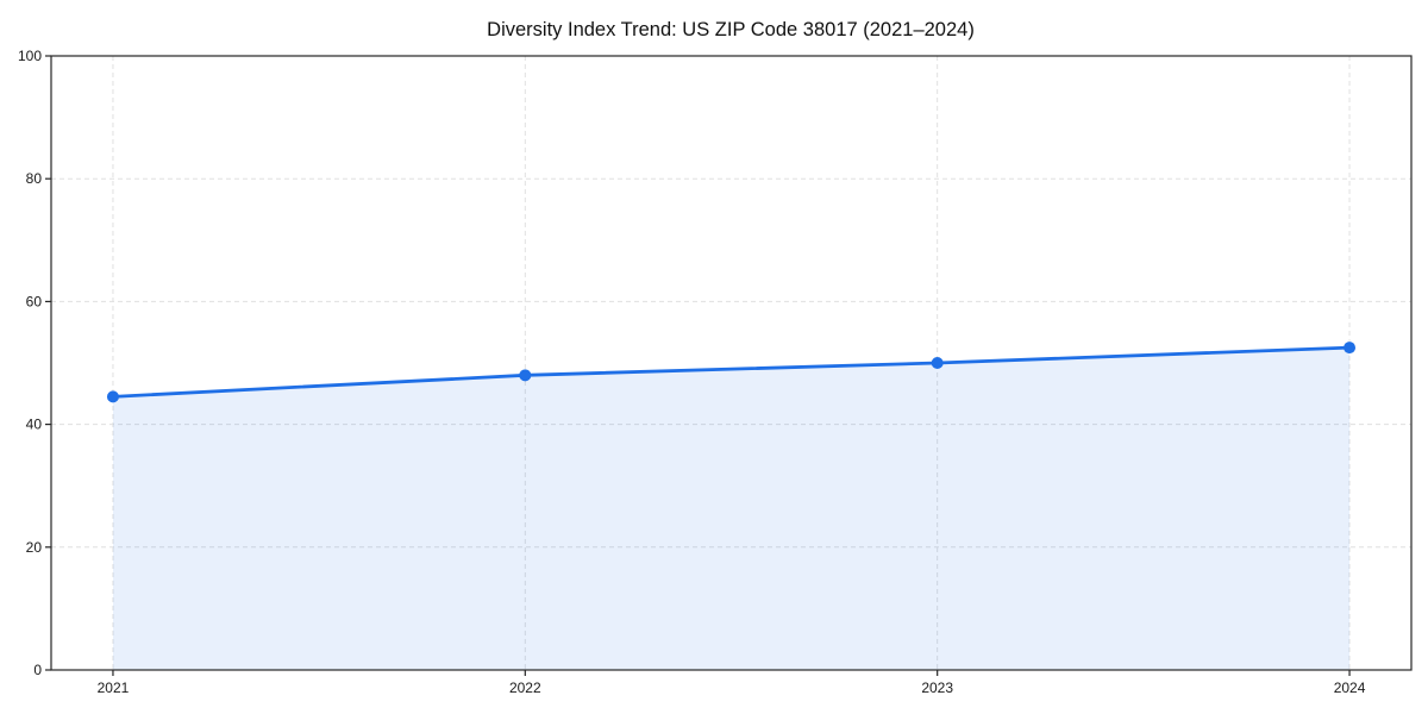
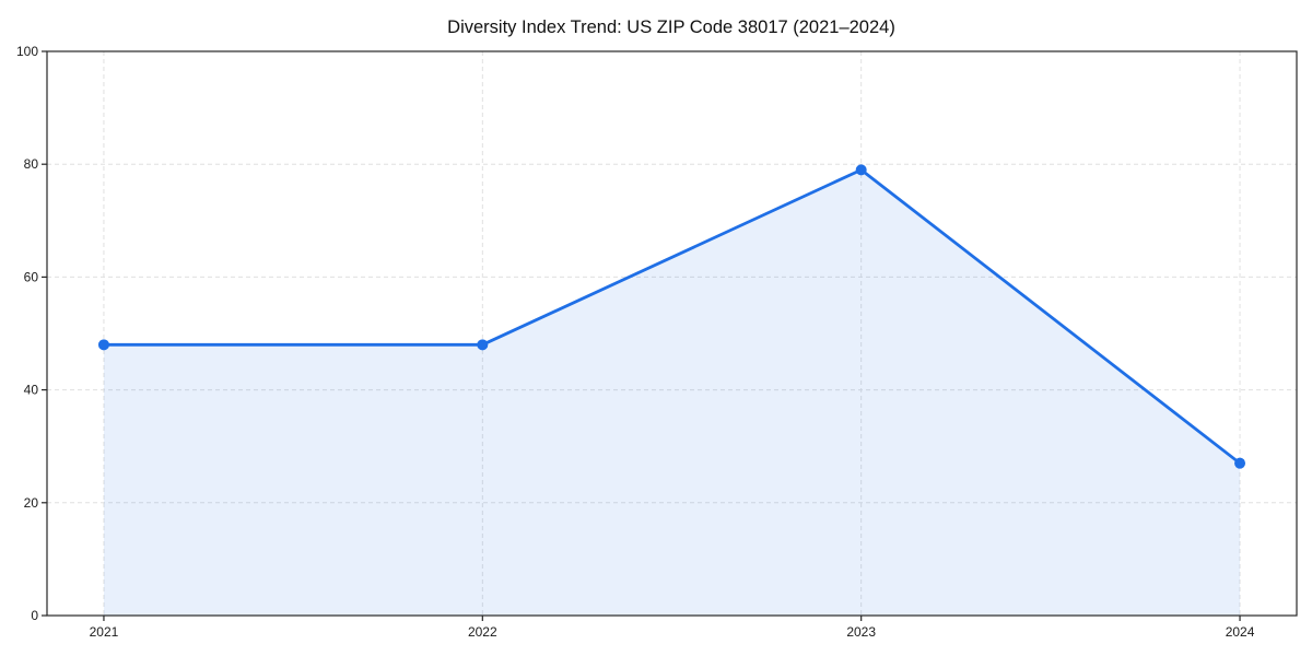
2021: 44 -> 48
2023: 50 -> 79
2024: 52 -> 27
